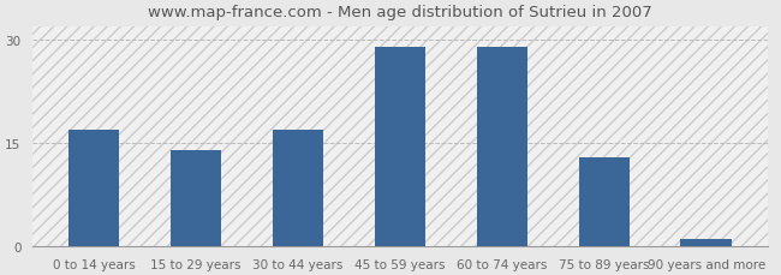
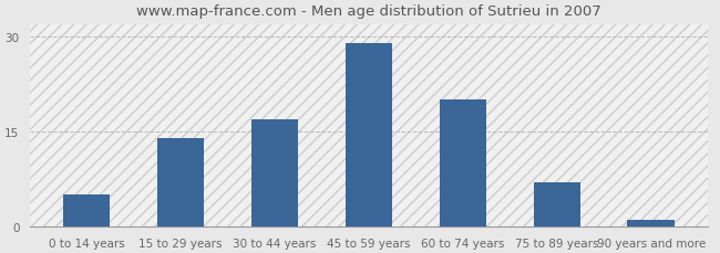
0 to 14 years: 17 -> 5
60 to 74 years: 29 -> 20
75 to 89 years: 13 -> 7
